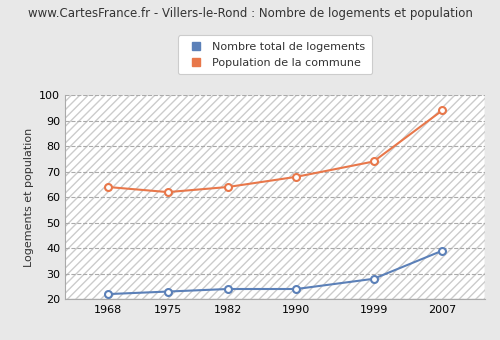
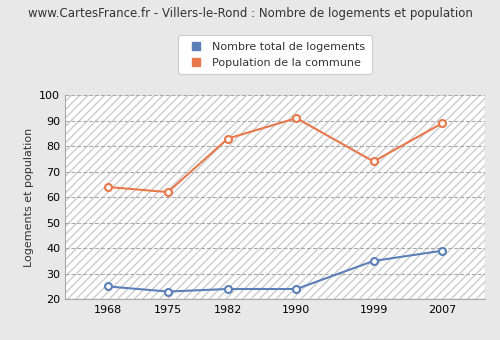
Nombre total de logements/1968: 22 -> 25
Population de la commune/1982: 64 -> 83
Population de la commune/1990: 68 -> 91
Nombre total de logements/1999: 28 -> 35
Population de la commune/2007: 94 -> 89
